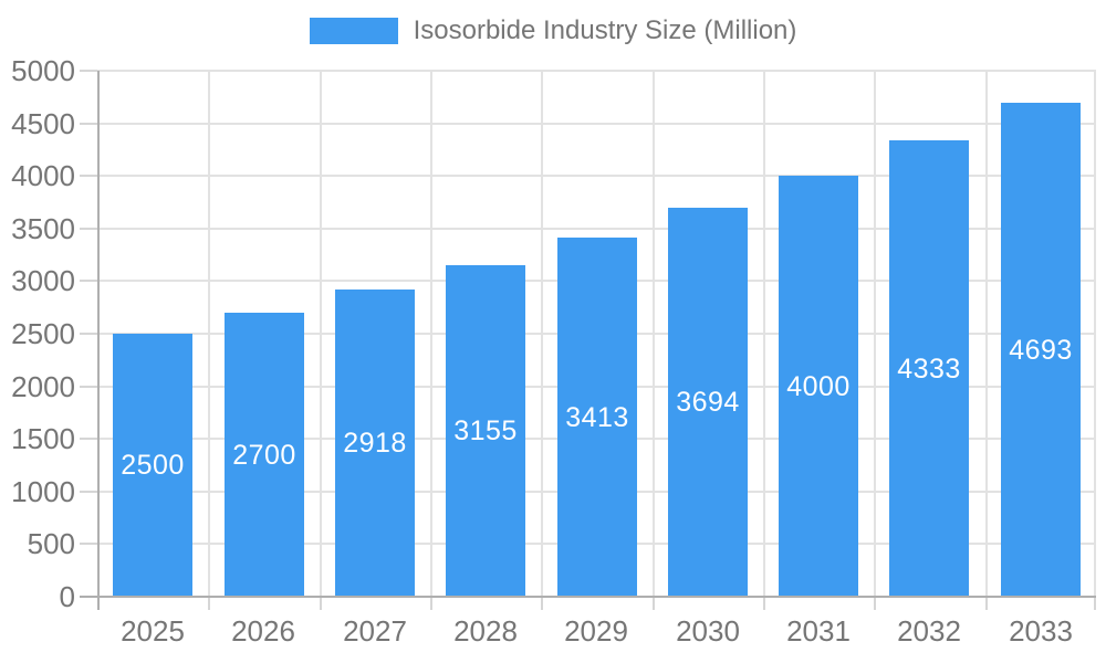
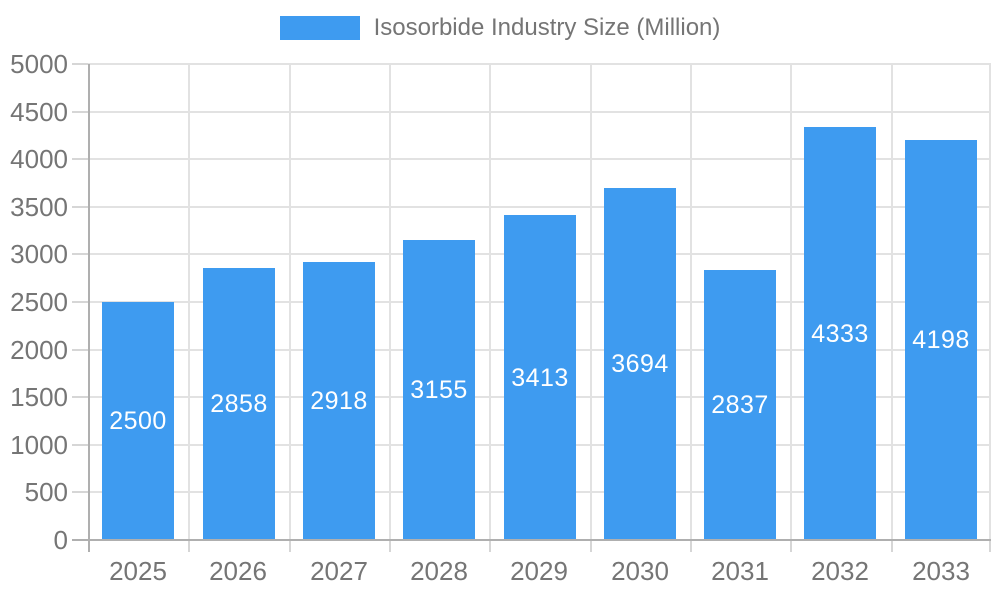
2026: 2700 -> 2858
2031: 4000 -> 2837
2033: 4693 -> 4198
